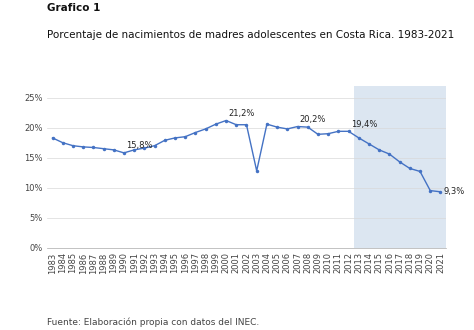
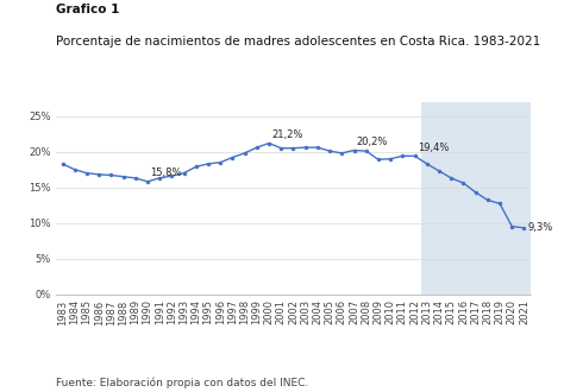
2003: 12.8% -> 20.6%
